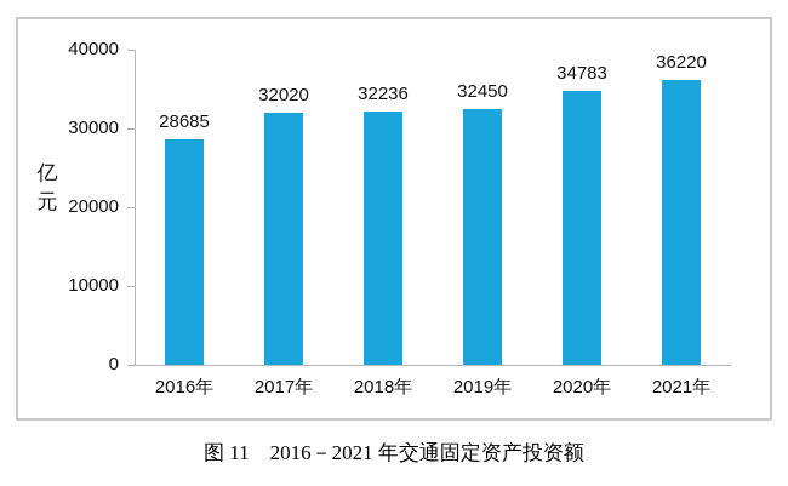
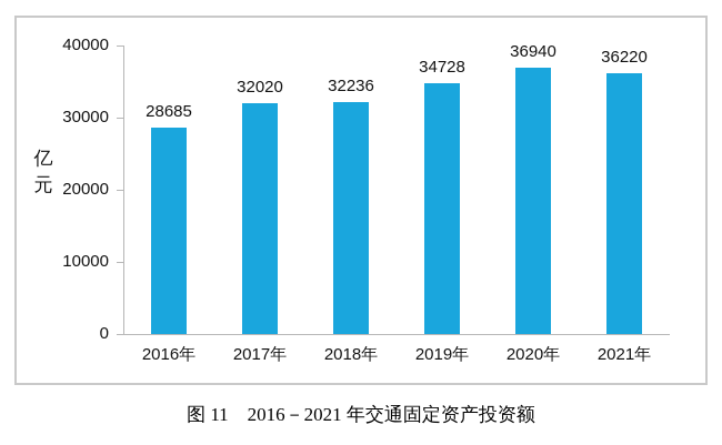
2019年: 32450 -> 34728
2020年: 34783 -> 36940
